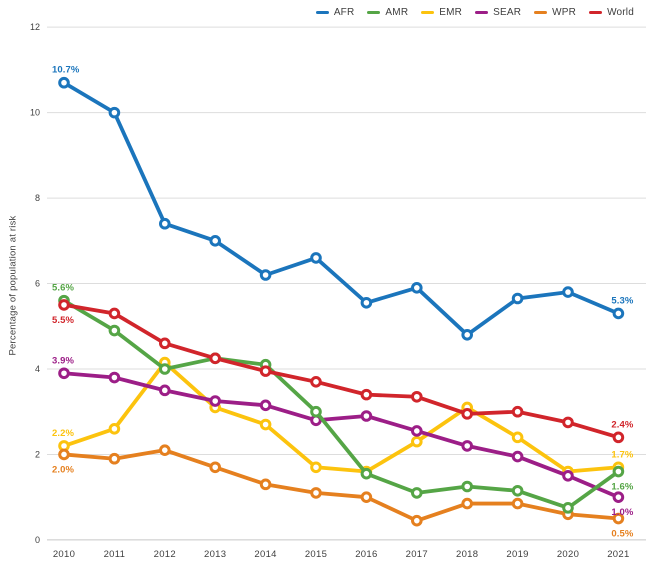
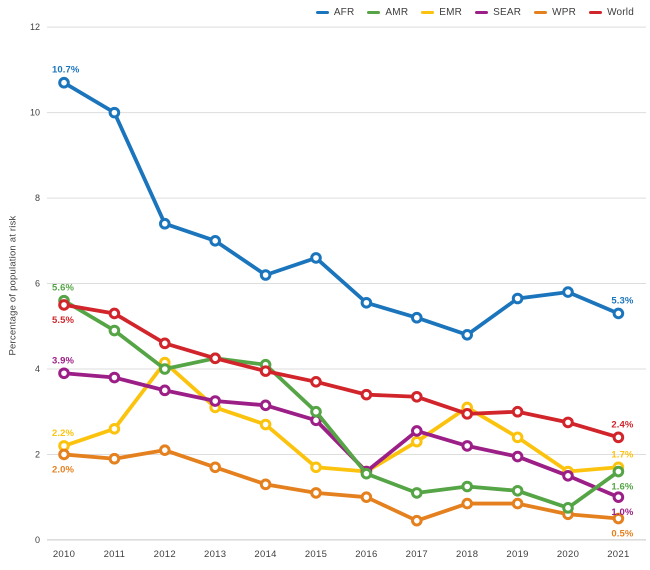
SEAR/2016: 2.9 -> 1.6
AFR/2017: 5.9 -> 5.2
